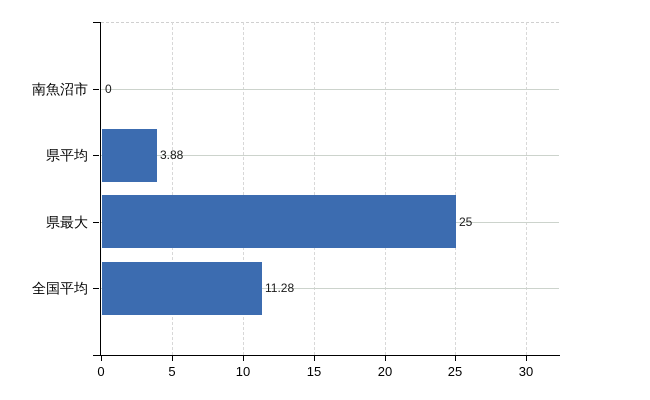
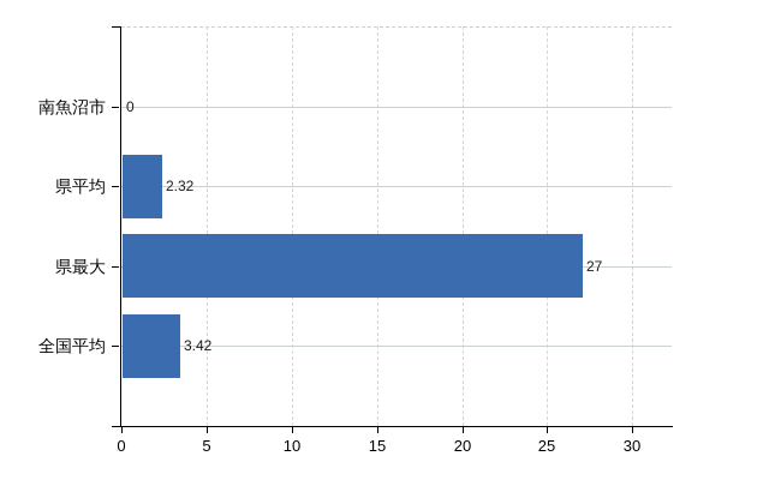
県平均: 3.88 -> 2.32
県最大: 25 -> 27
全国平均: 11.28 -> 3.42
